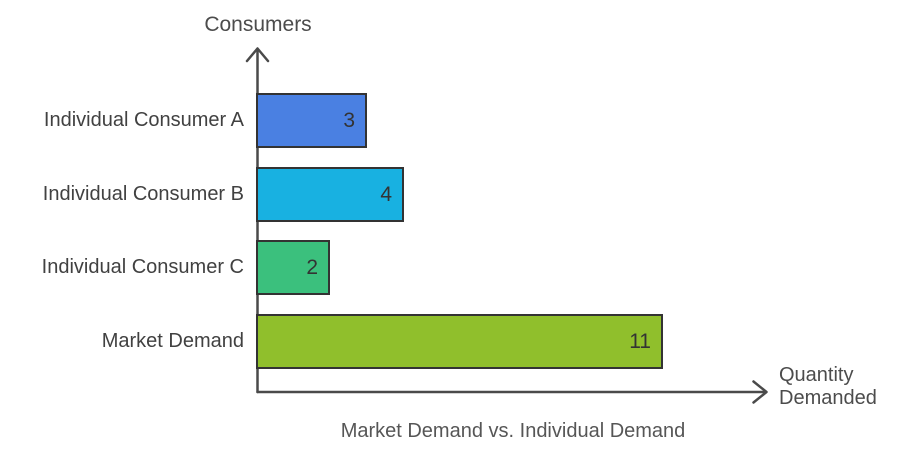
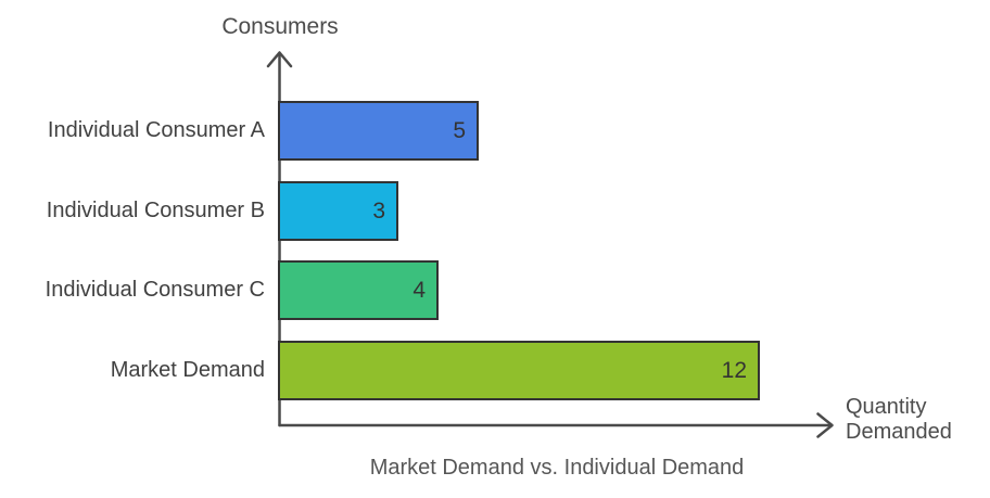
Individual Consumer A: 3 -> 5
Individual Consumer B: 4 -> 3
Individual Consumer C: 2 -> 4
Market Demand: 11 -> 12
